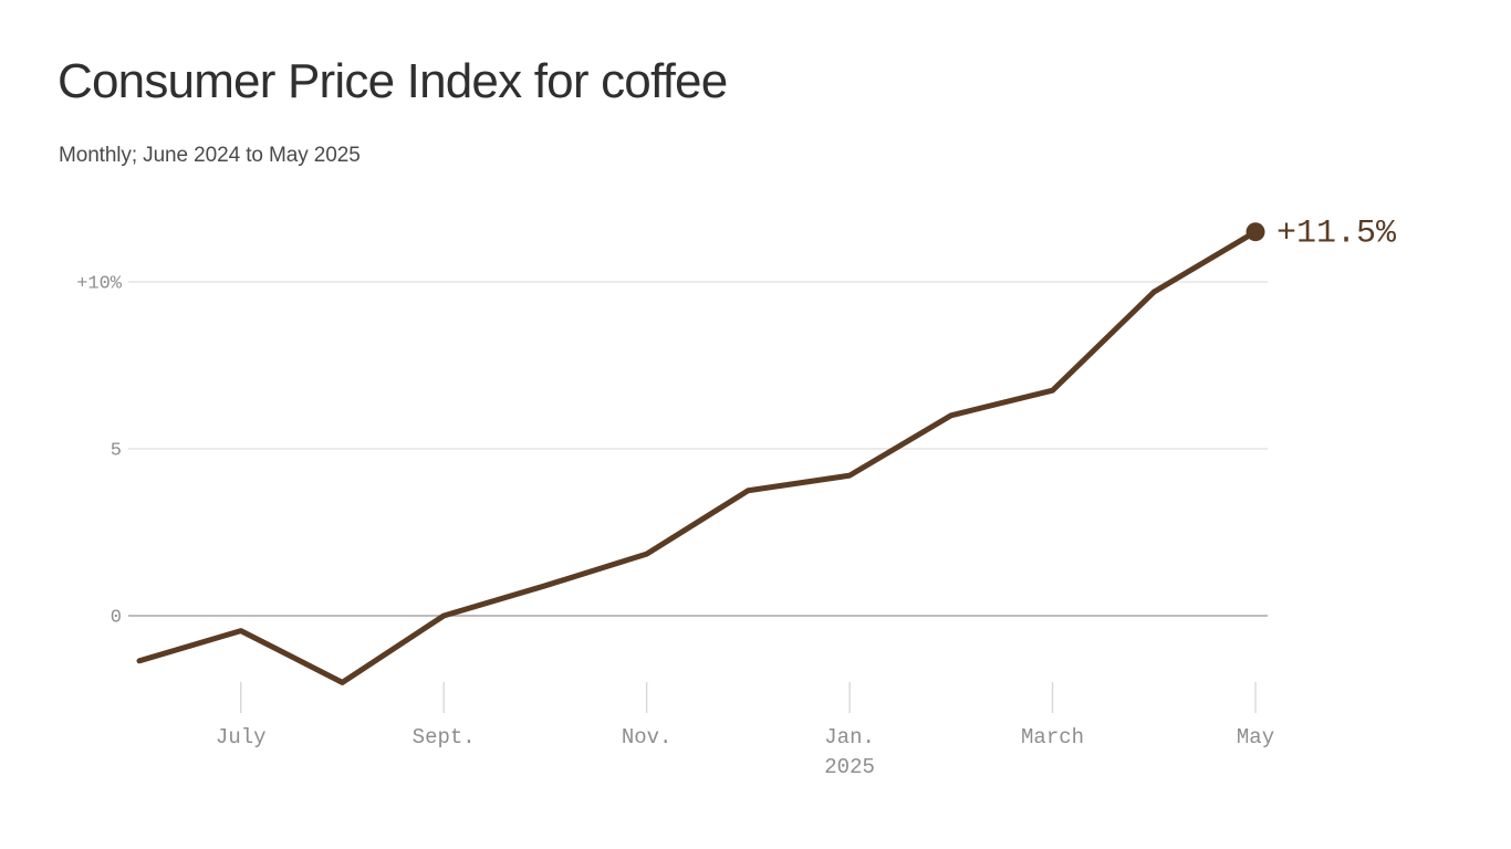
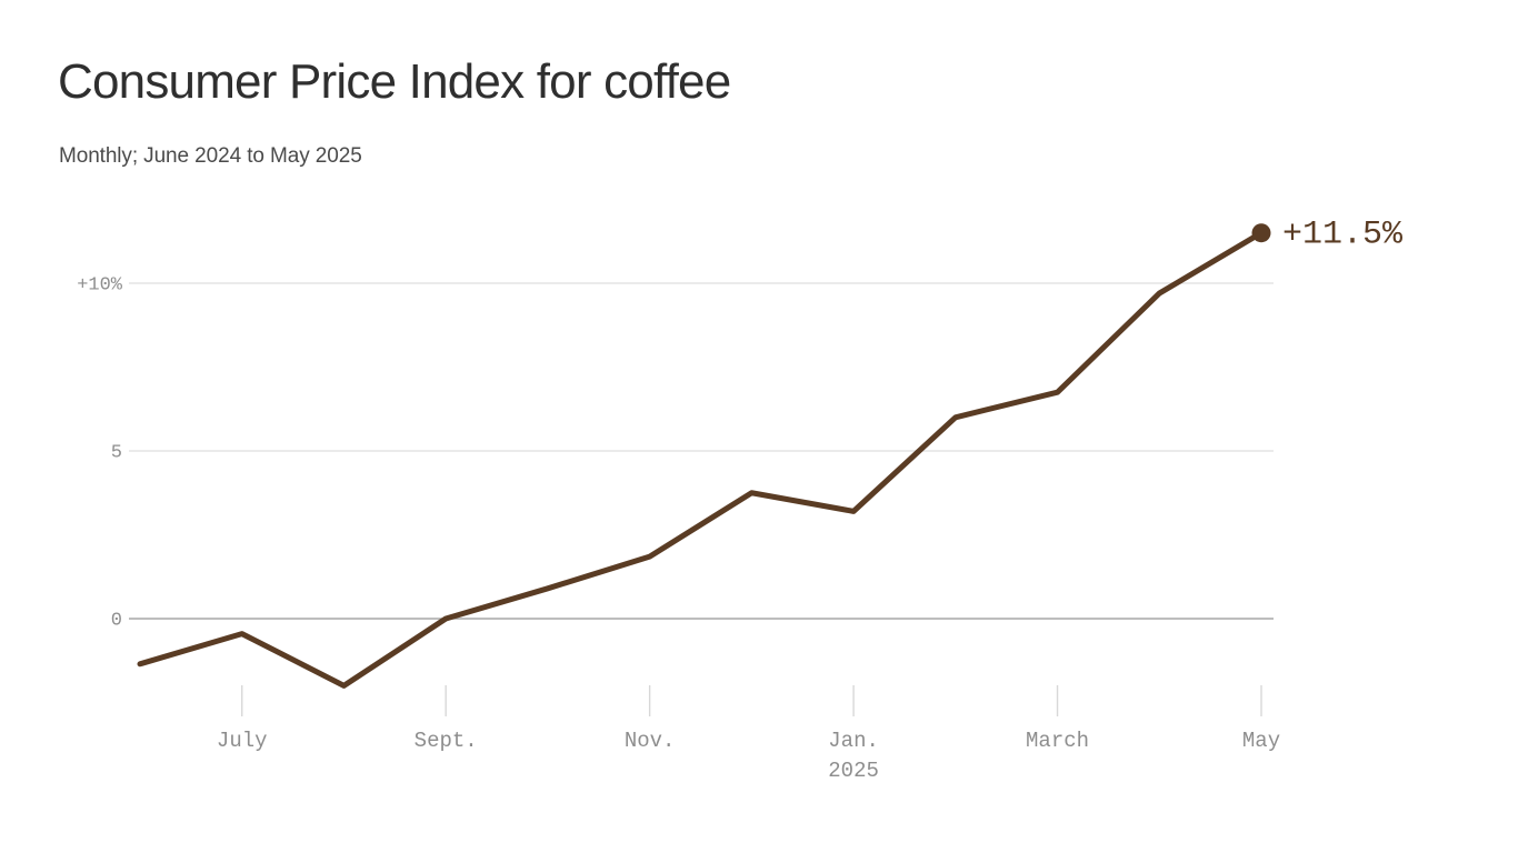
Jan. 2025: 4.2% -> 3.2%
